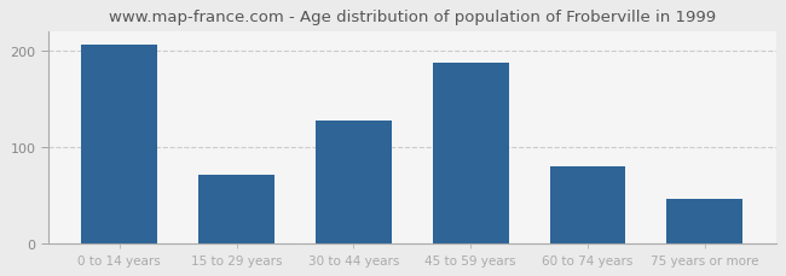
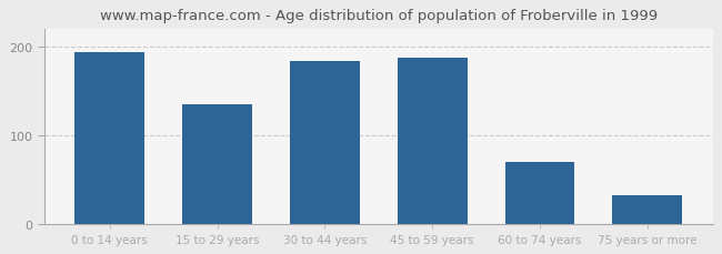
0 to 14 years: 206 -> 193
15 to 29 years: 72 -> 135
30 to 44 years: 128 -> 183
60 to 74 years: 80 -> 70
75 years or more: 46 -> 33
